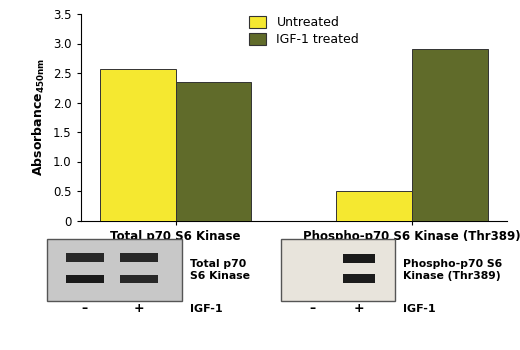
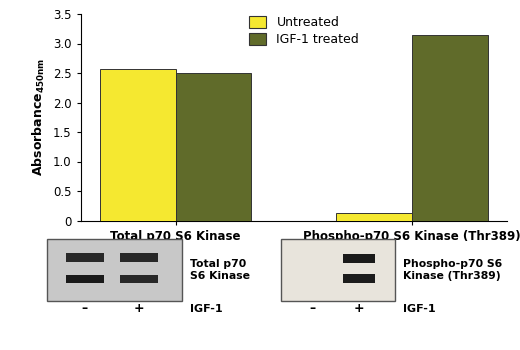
IGF-1 treated/Total p70 S6 Kinase: 2.34 -> 2.50
Untreated/Phospho-p70 S6 Kinase (Thr389): 0.50 -> 0.13
IGF-1 treated/Phospho-p70 S6 Kinase (Thr389): 2.90 -> 3.15
